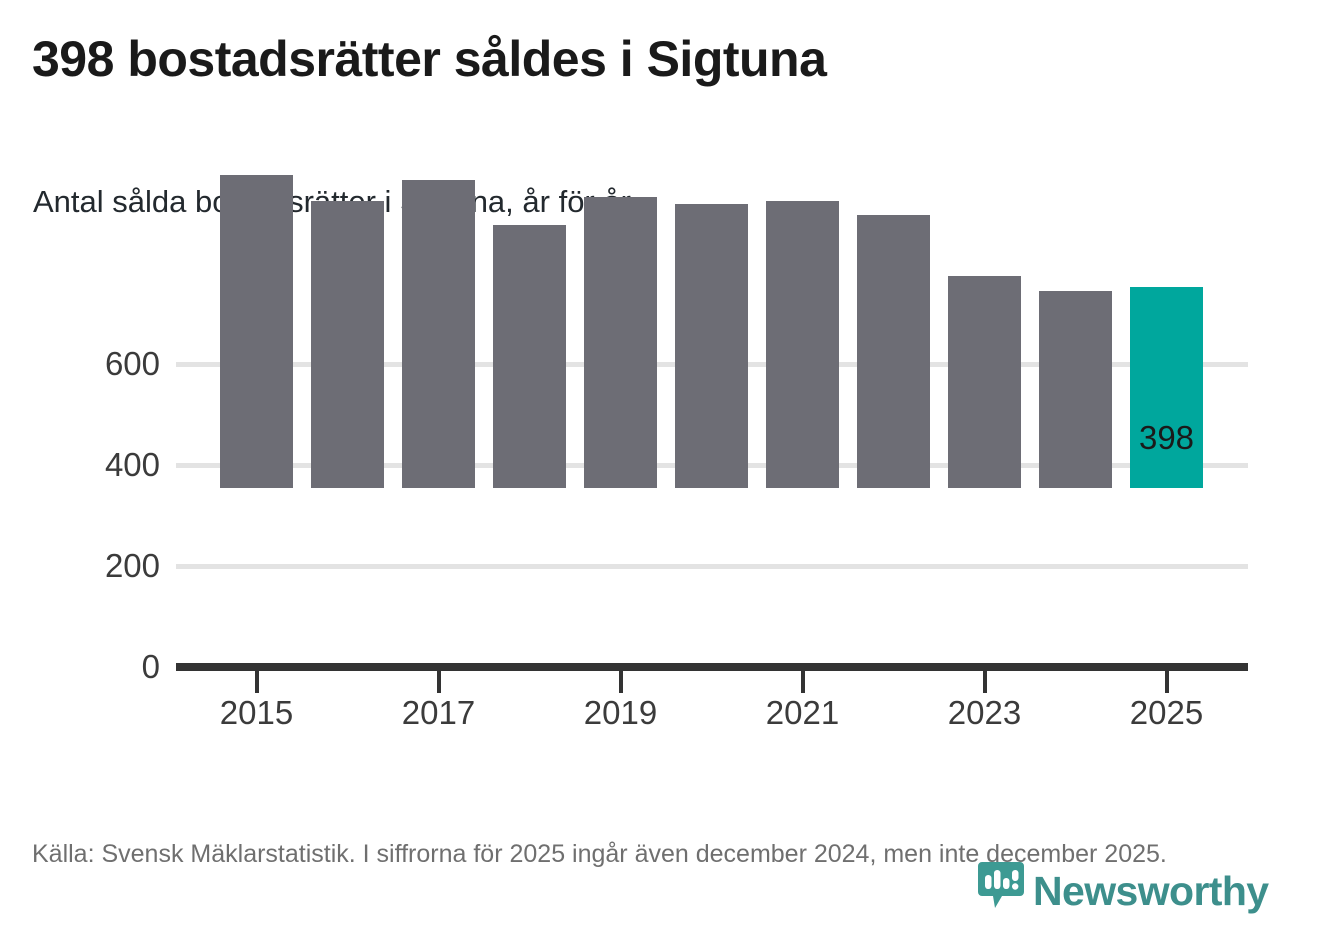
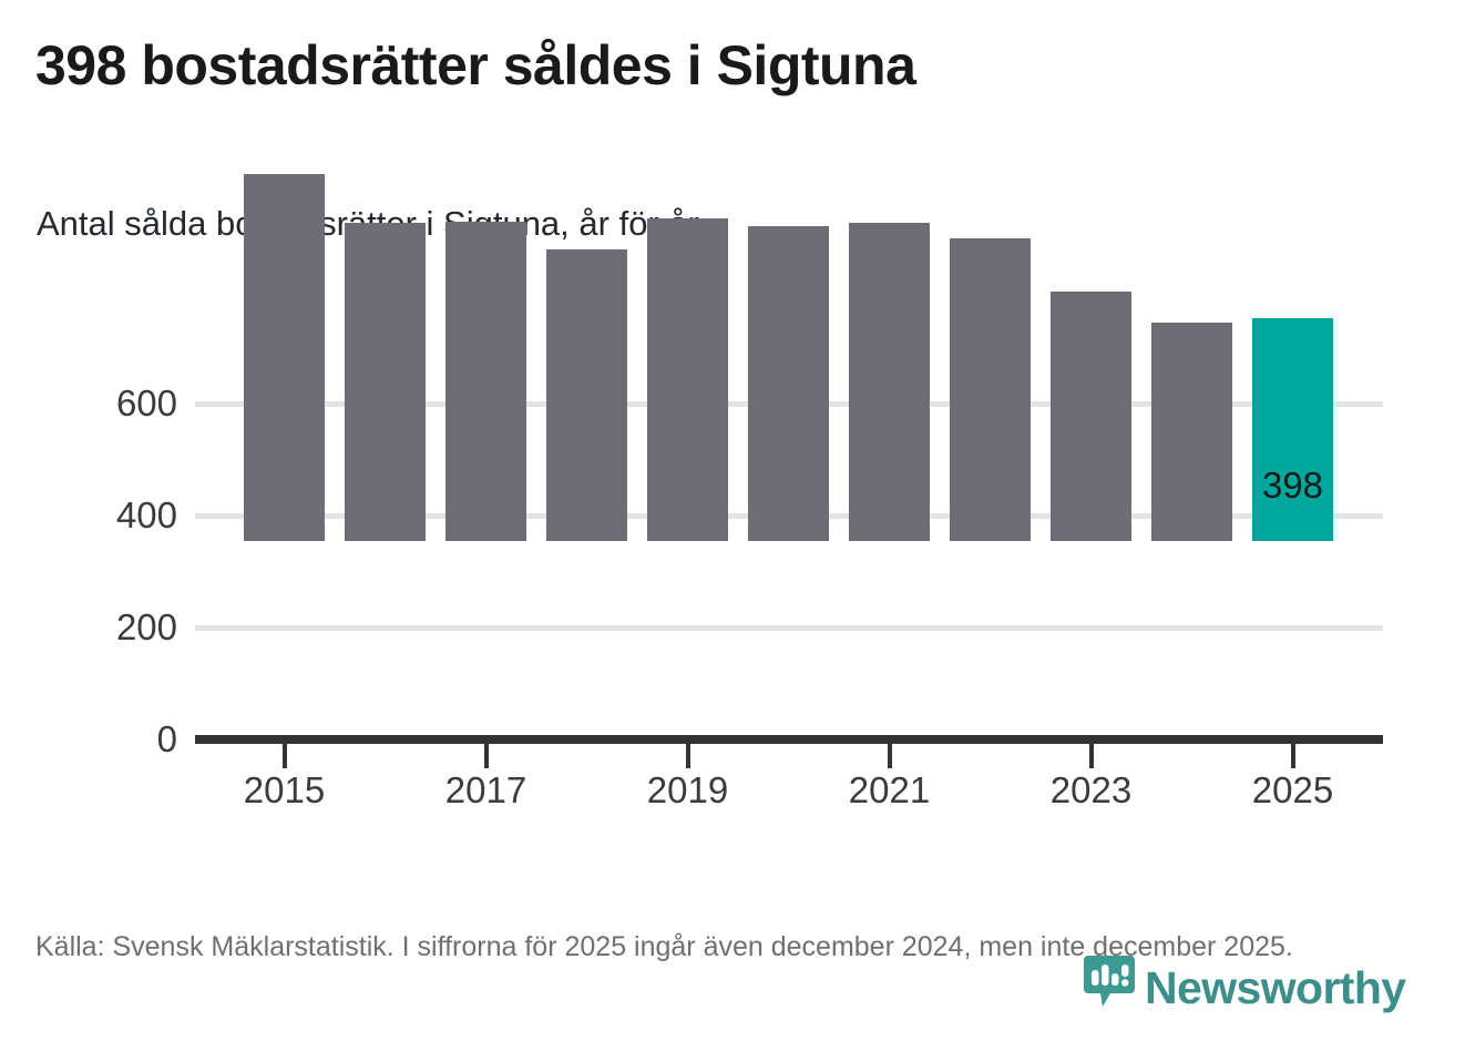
2015: 620 -> 660
2017: 610 -> 570
2023: 420 -> 440
